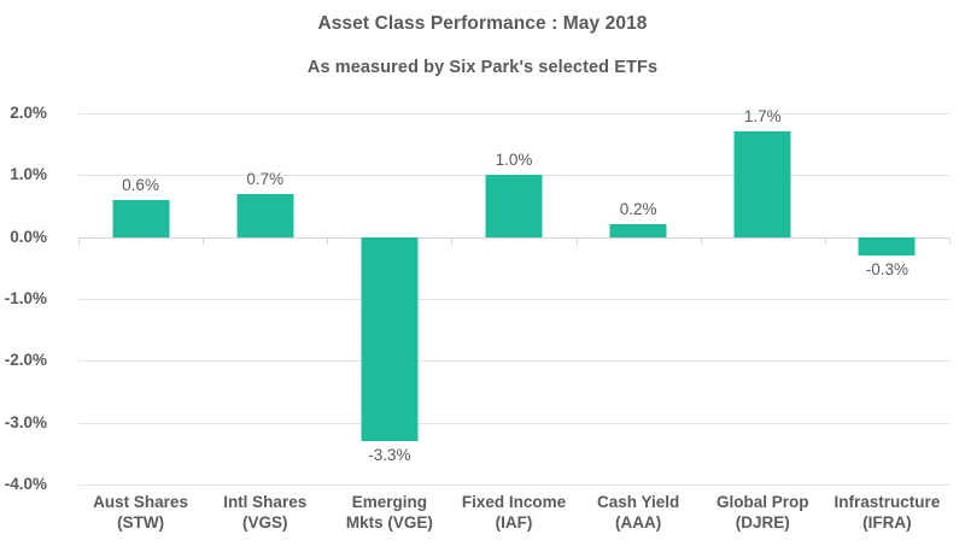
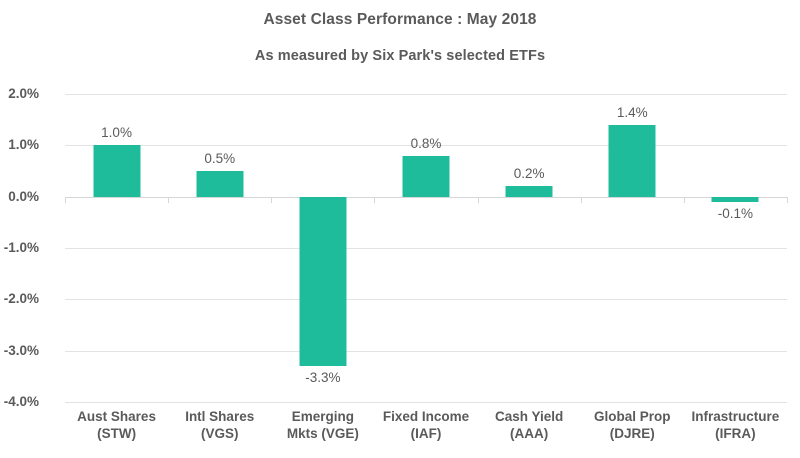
Aust Shares (STW): 0.6% -> 1.0%
Intl Shares (VGS): 0.7% -> 0.5%
Fixed Income (IAF): 1.0% -> 0.8%
Global Prop (DJRE): 1.7% -> 1.4%
Infrastructure (IFRA): -0.3% -> -0.1%
